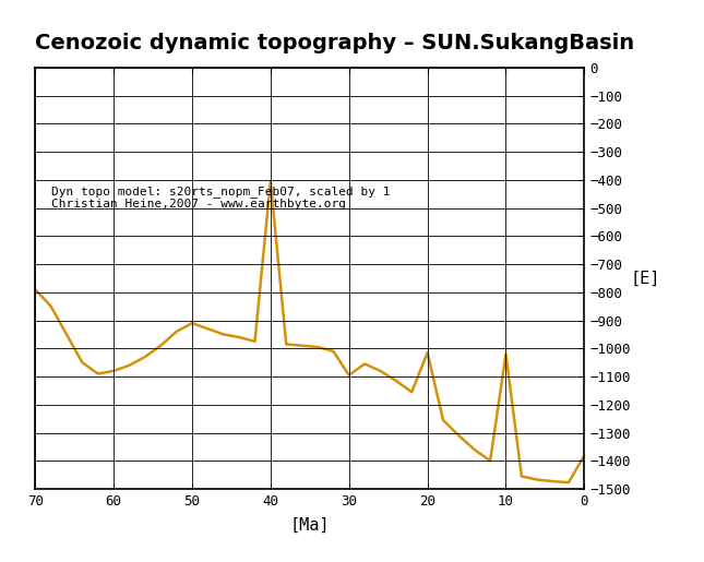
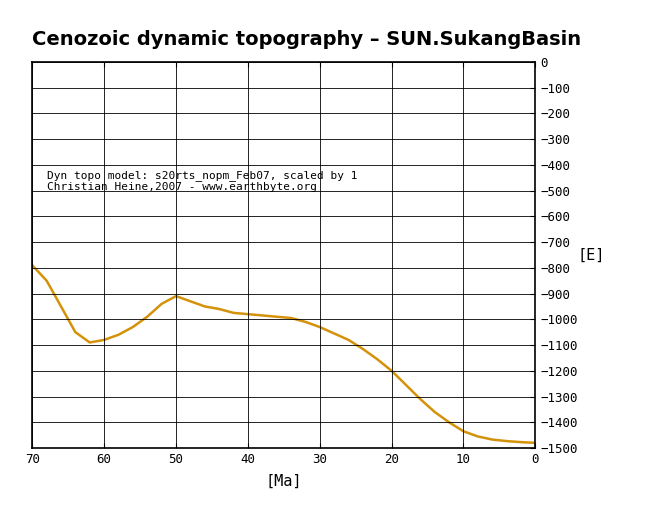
40: -405 -> -980
30: -1095 -> -1030
20: -1015 -> -1200
10: -1020 -> -1435
0: -1380 -> -1480
